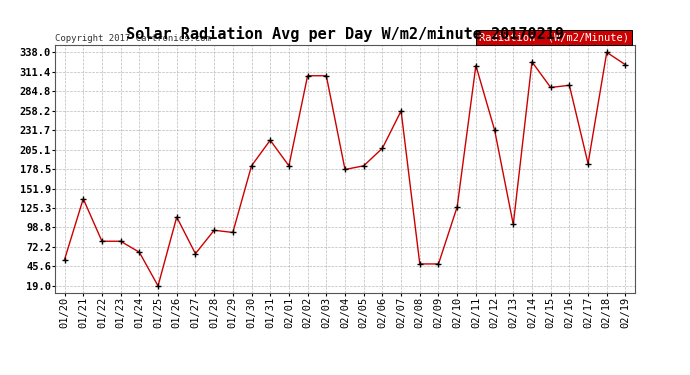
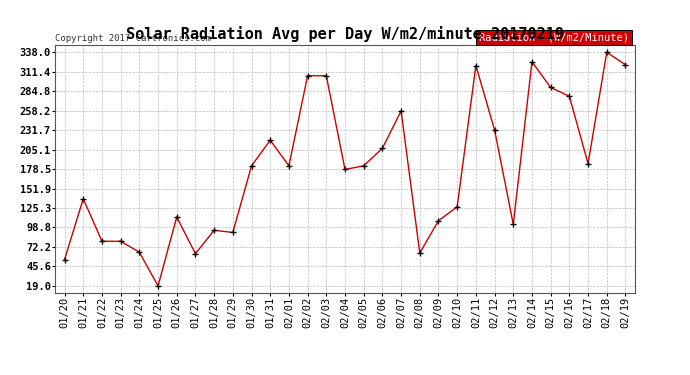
02/08: 49 -> 64
02/09: 49 -> 108
02/16: 293 -> 278
